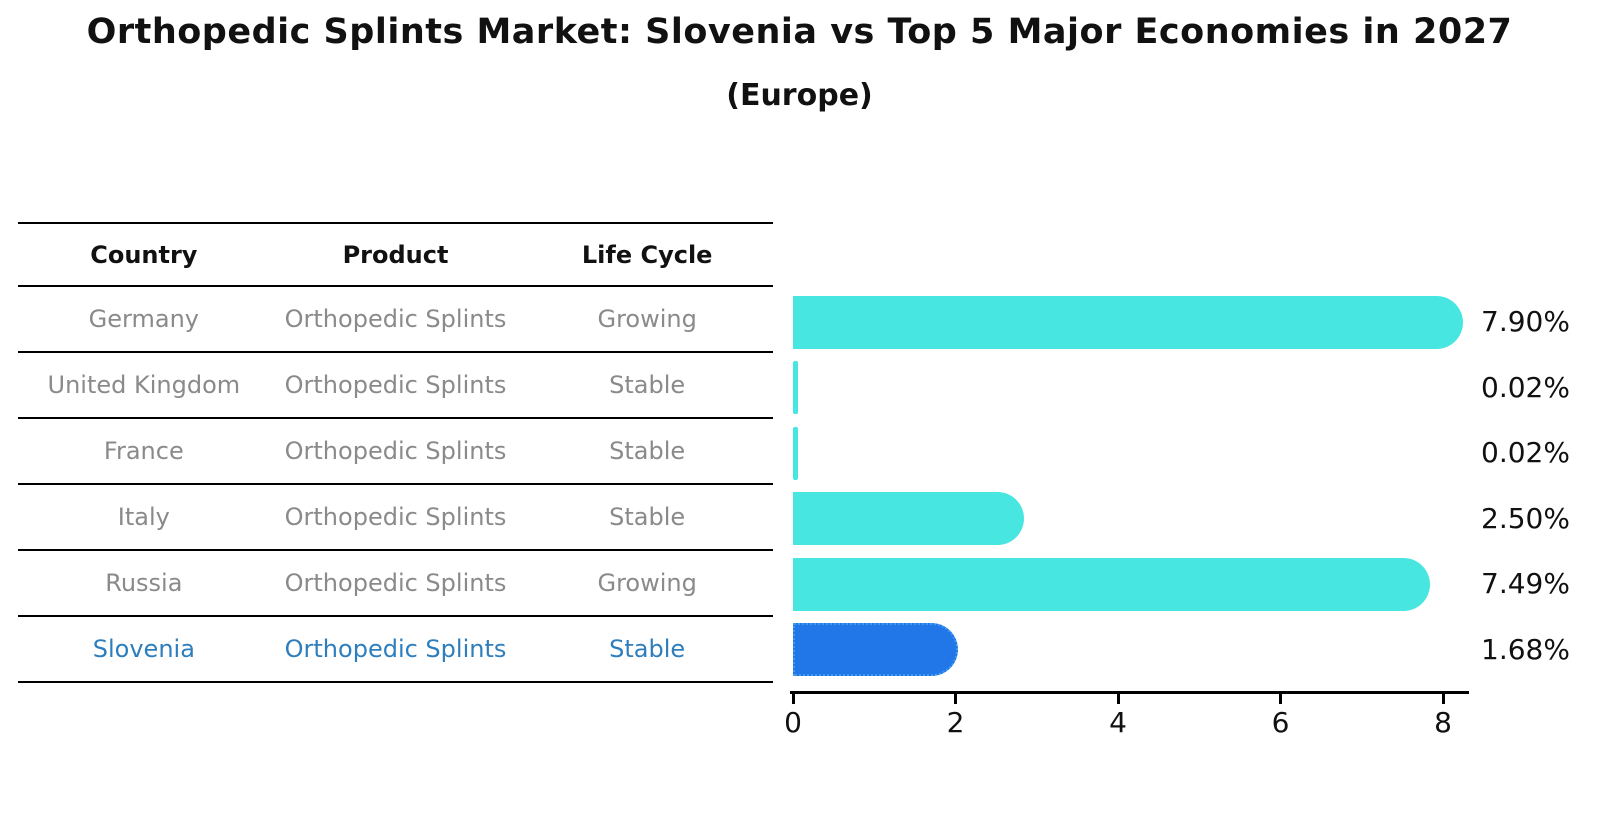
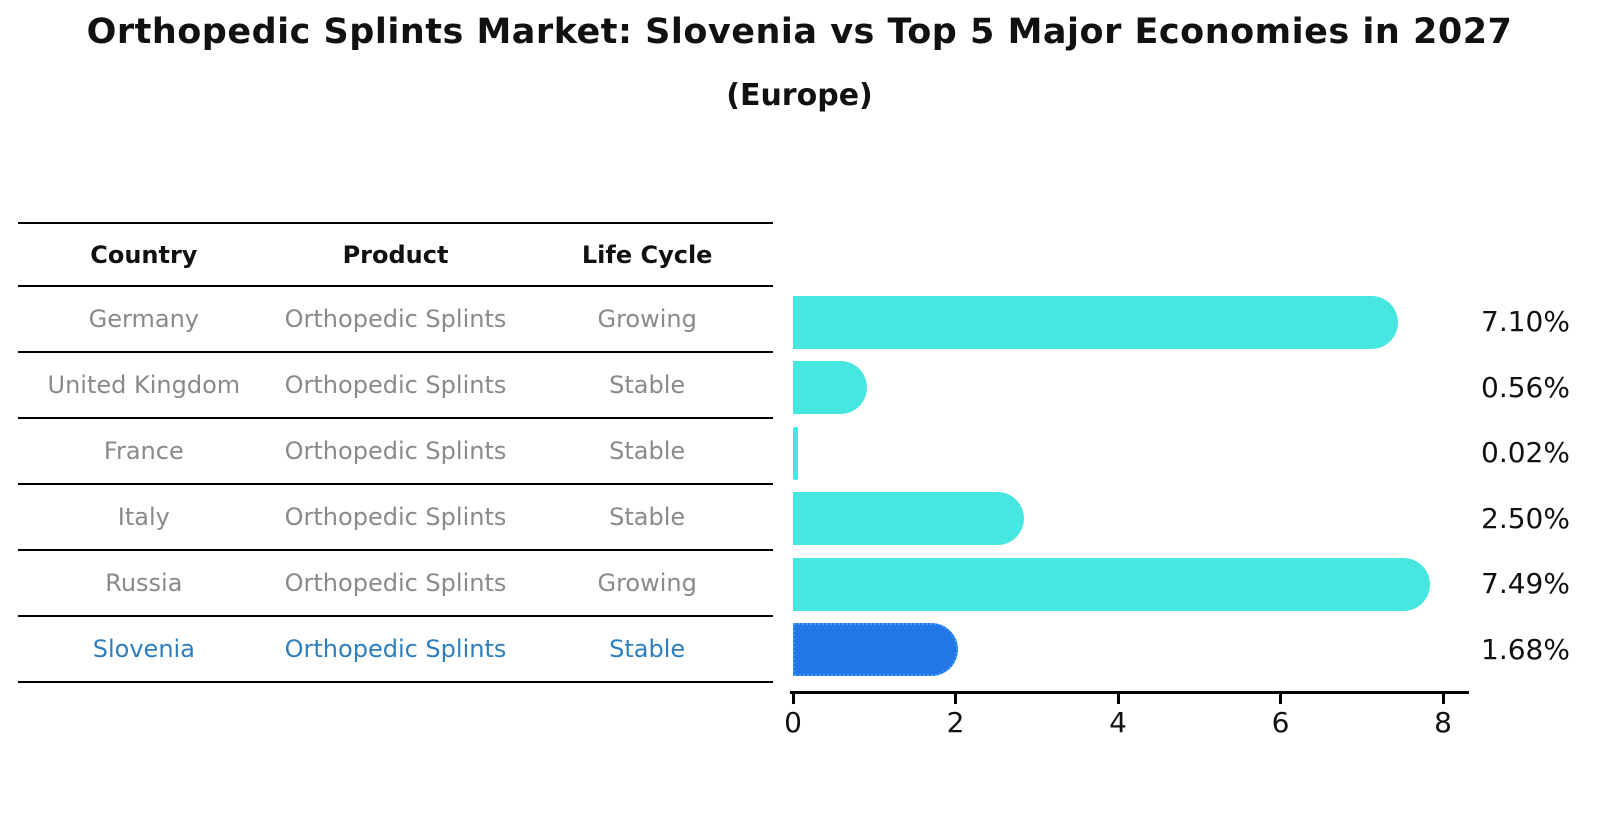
Germany: 7.90% -> 7.10%
United Kingdom: 0.02% -> 0.56%
